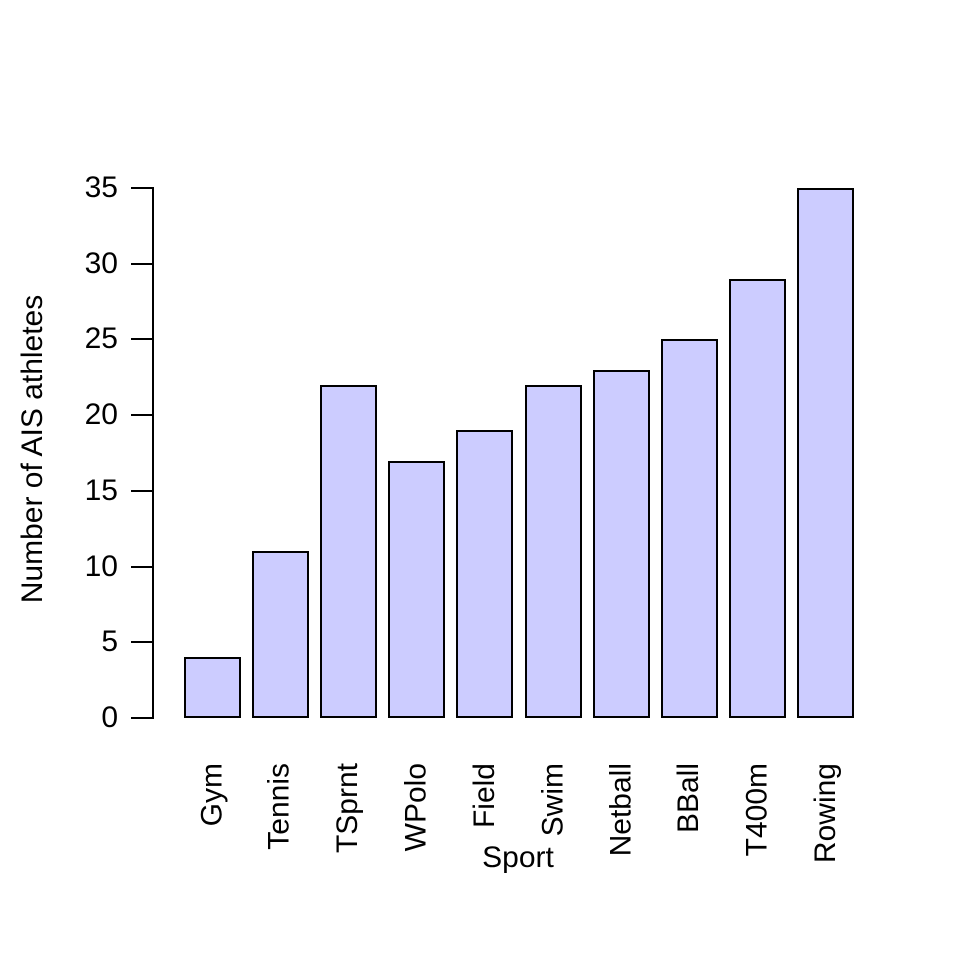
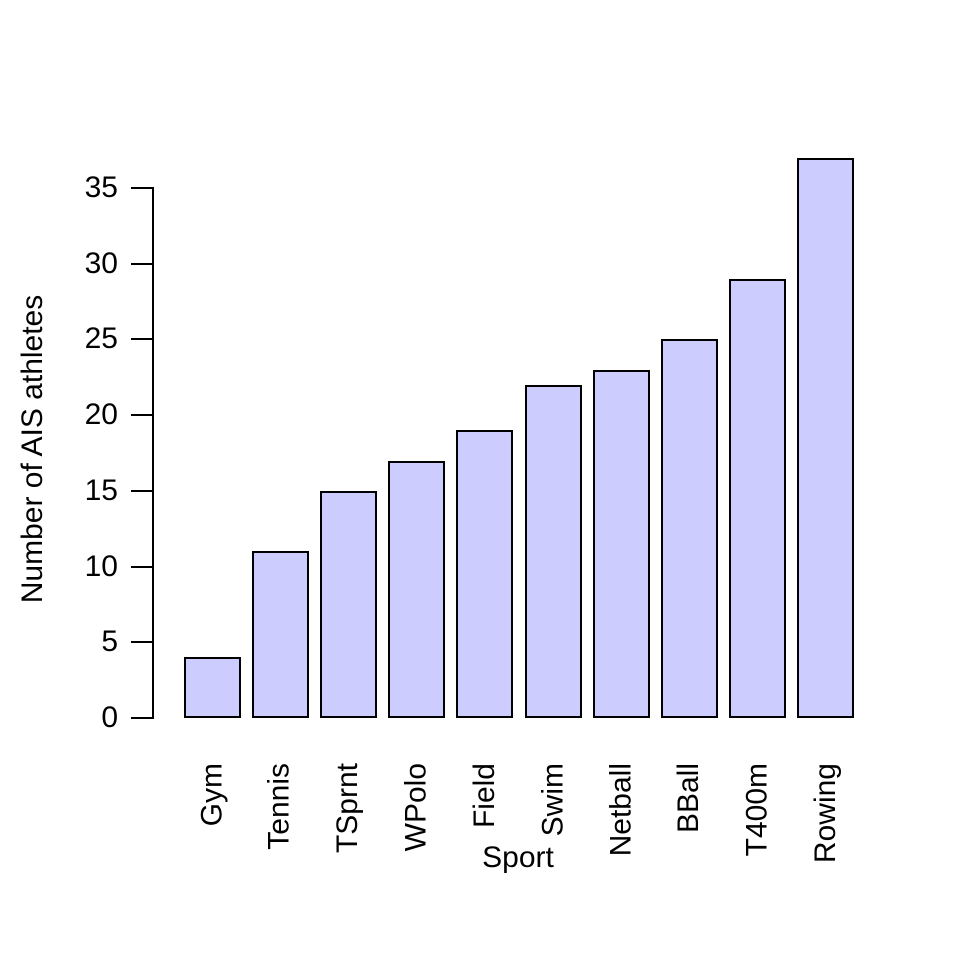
TSprnt: 22 -> 15
Rowing: 35 -> 37
